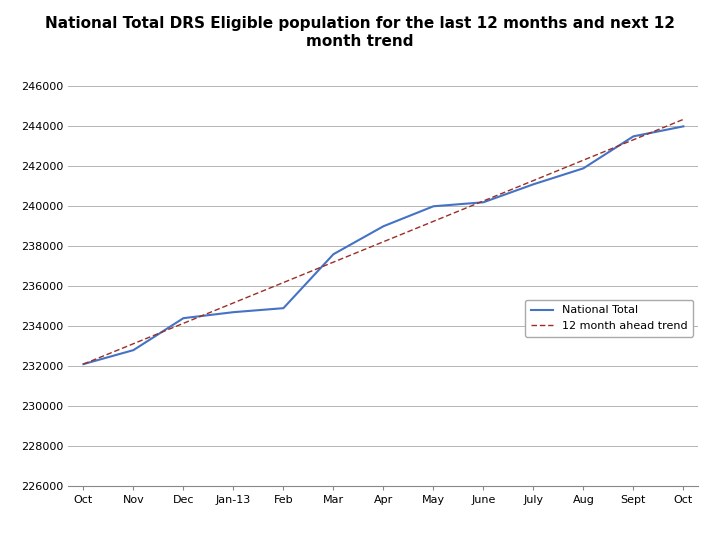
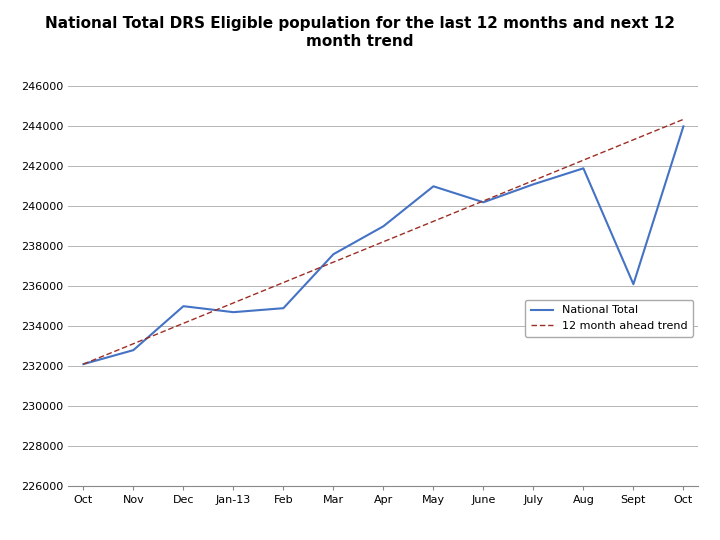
National Total/Dec: 234400 -> 235000
National Total/May: 240000 -> 241000
National Total/Sept: 243500 -> 236100
